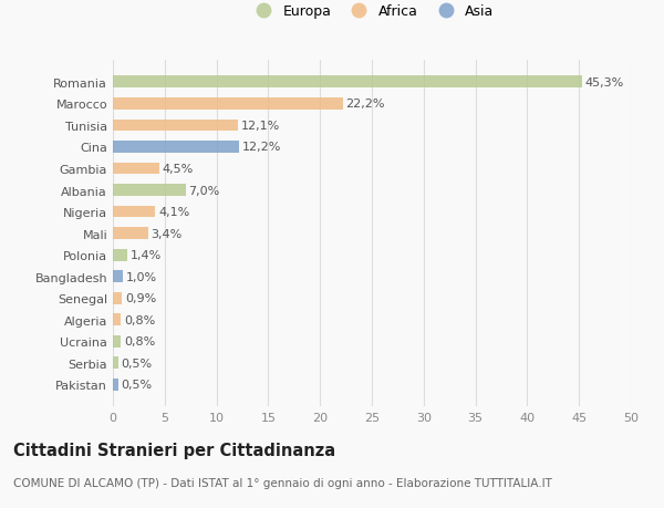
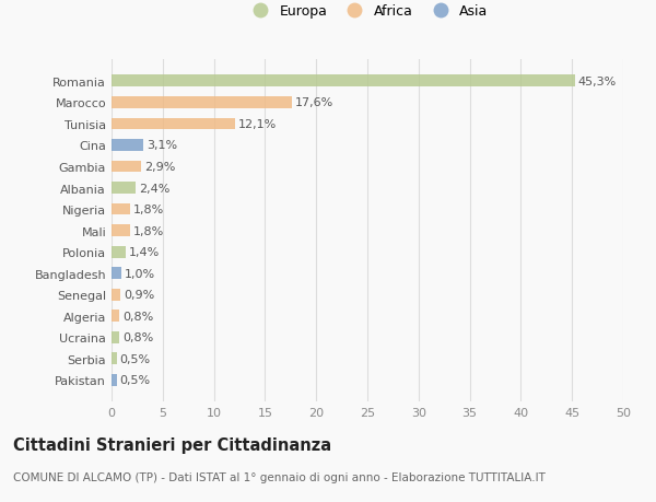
Marocco: 22,2% -> 17,6%
Cina: 12,2% -> 3,1%
Gambia: 4,5% -> 2,9%
Albania: 7,0% -> 2,4%
Nigeria: 4,1% -> 1,8%
Mali: 3,4% -> 1,8%
